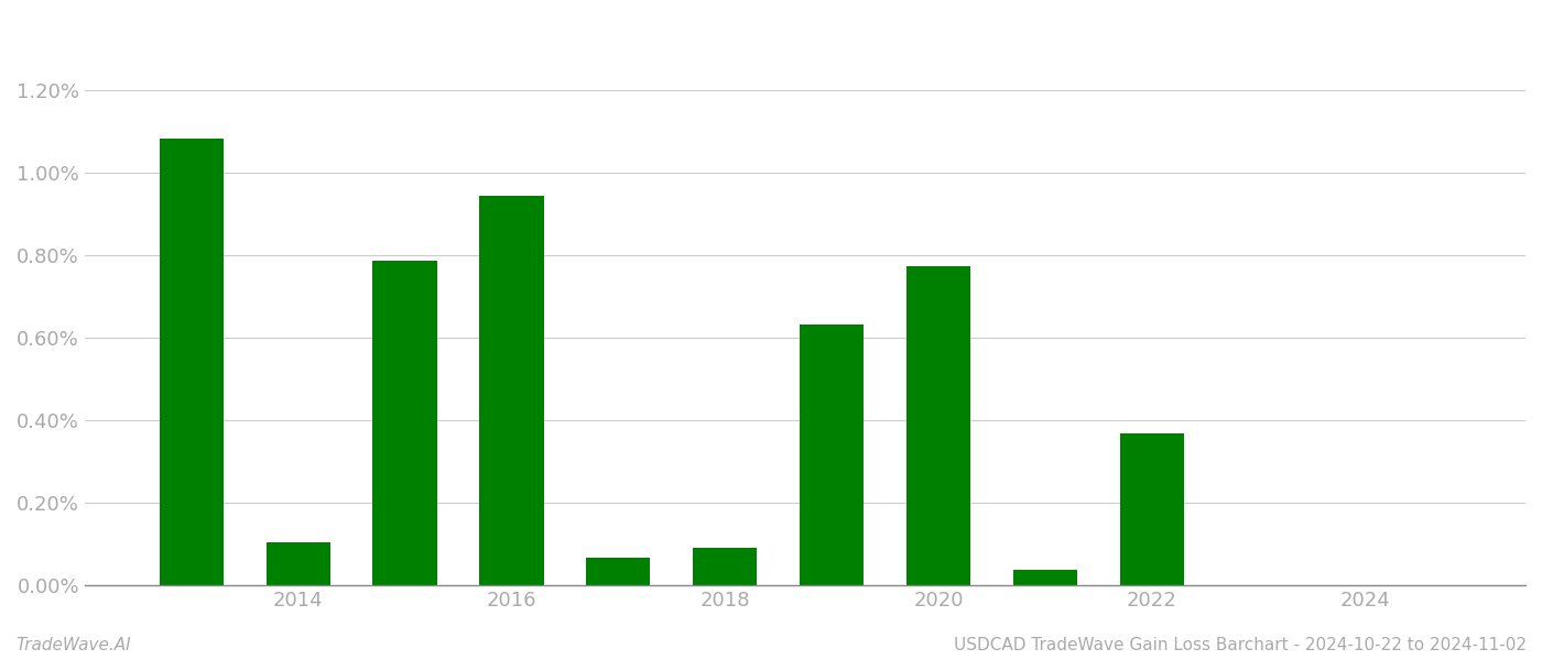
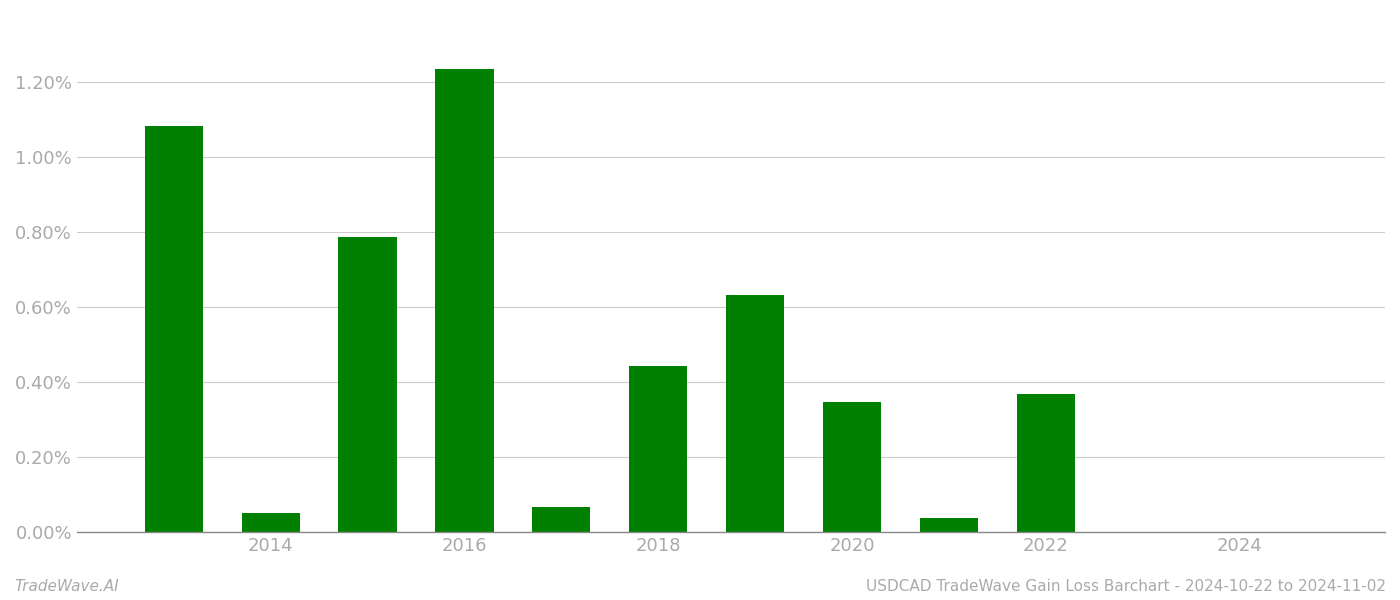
2014: 0.105% -> 0.052%
2016: 0.945% -> 1.235%
2018: 0.090% -> 0.443%
2020: 0.775% -> 0.348%
